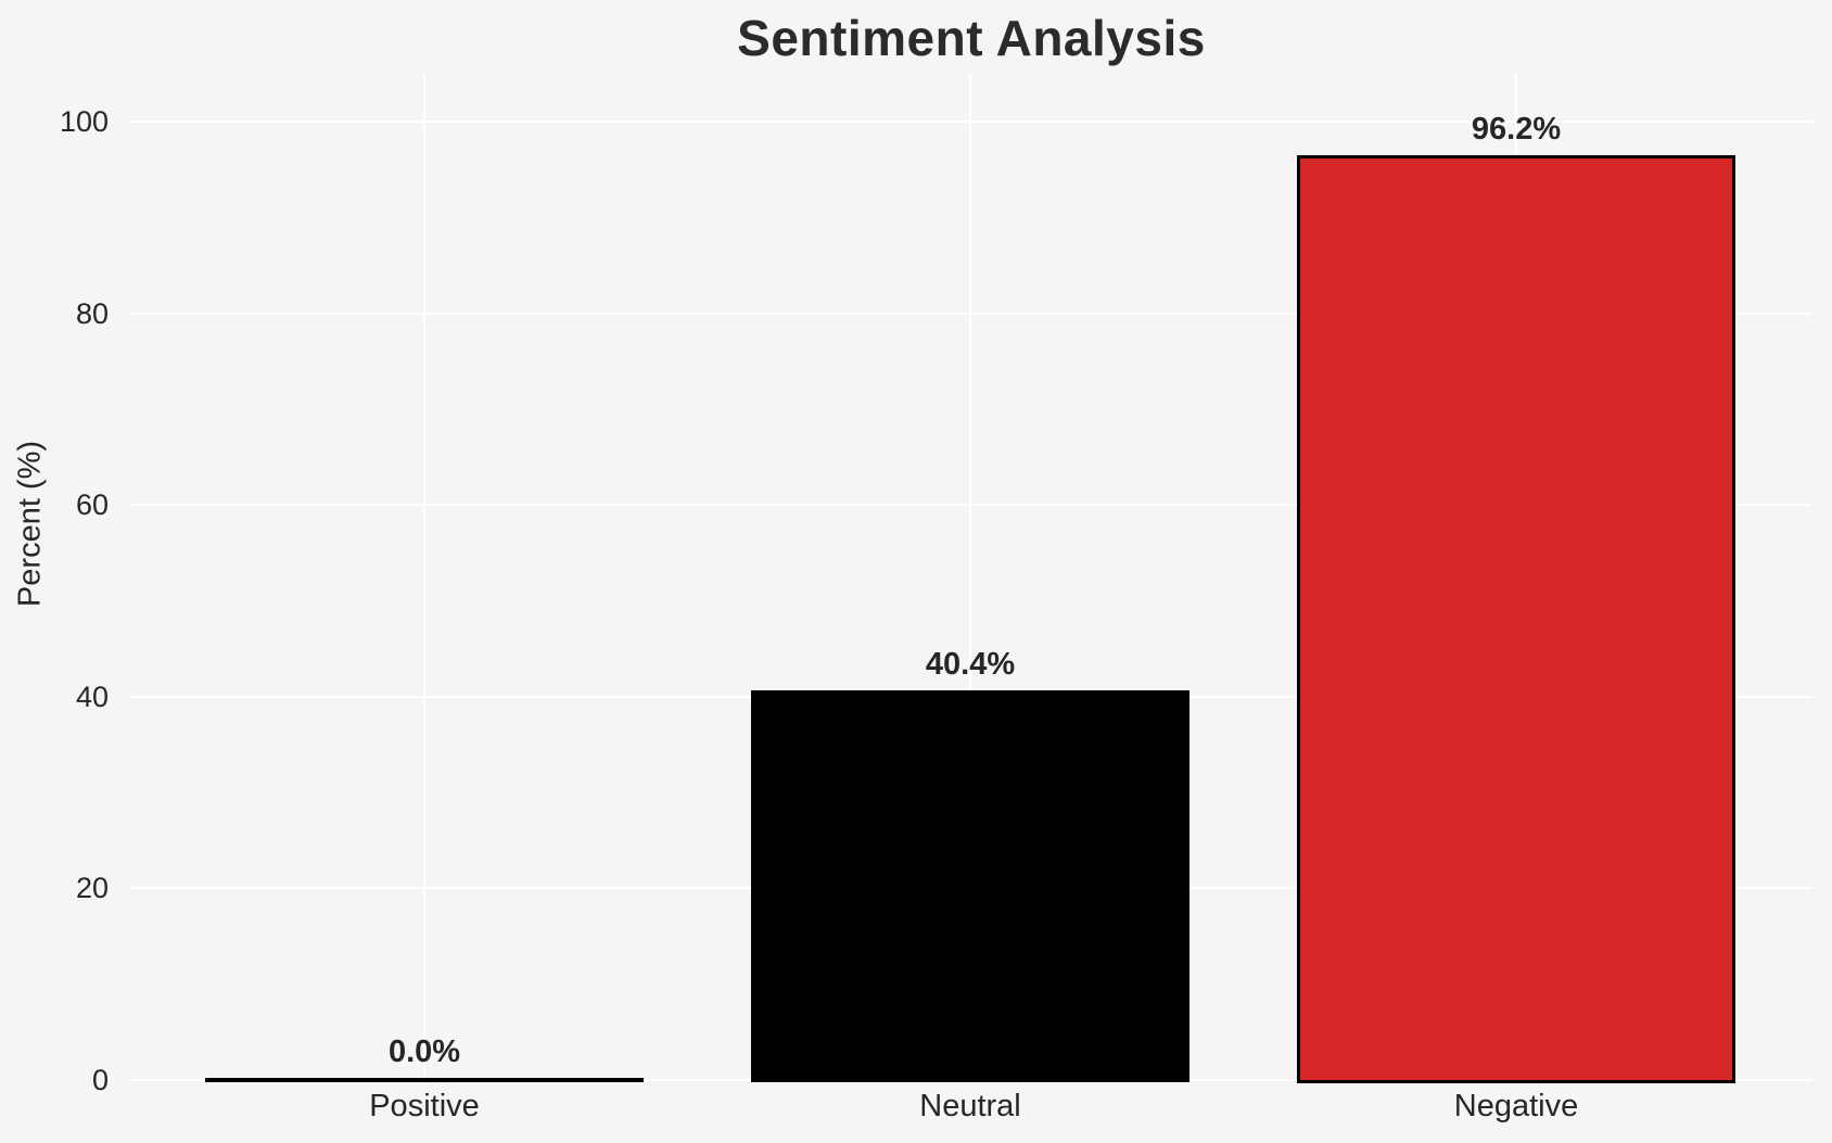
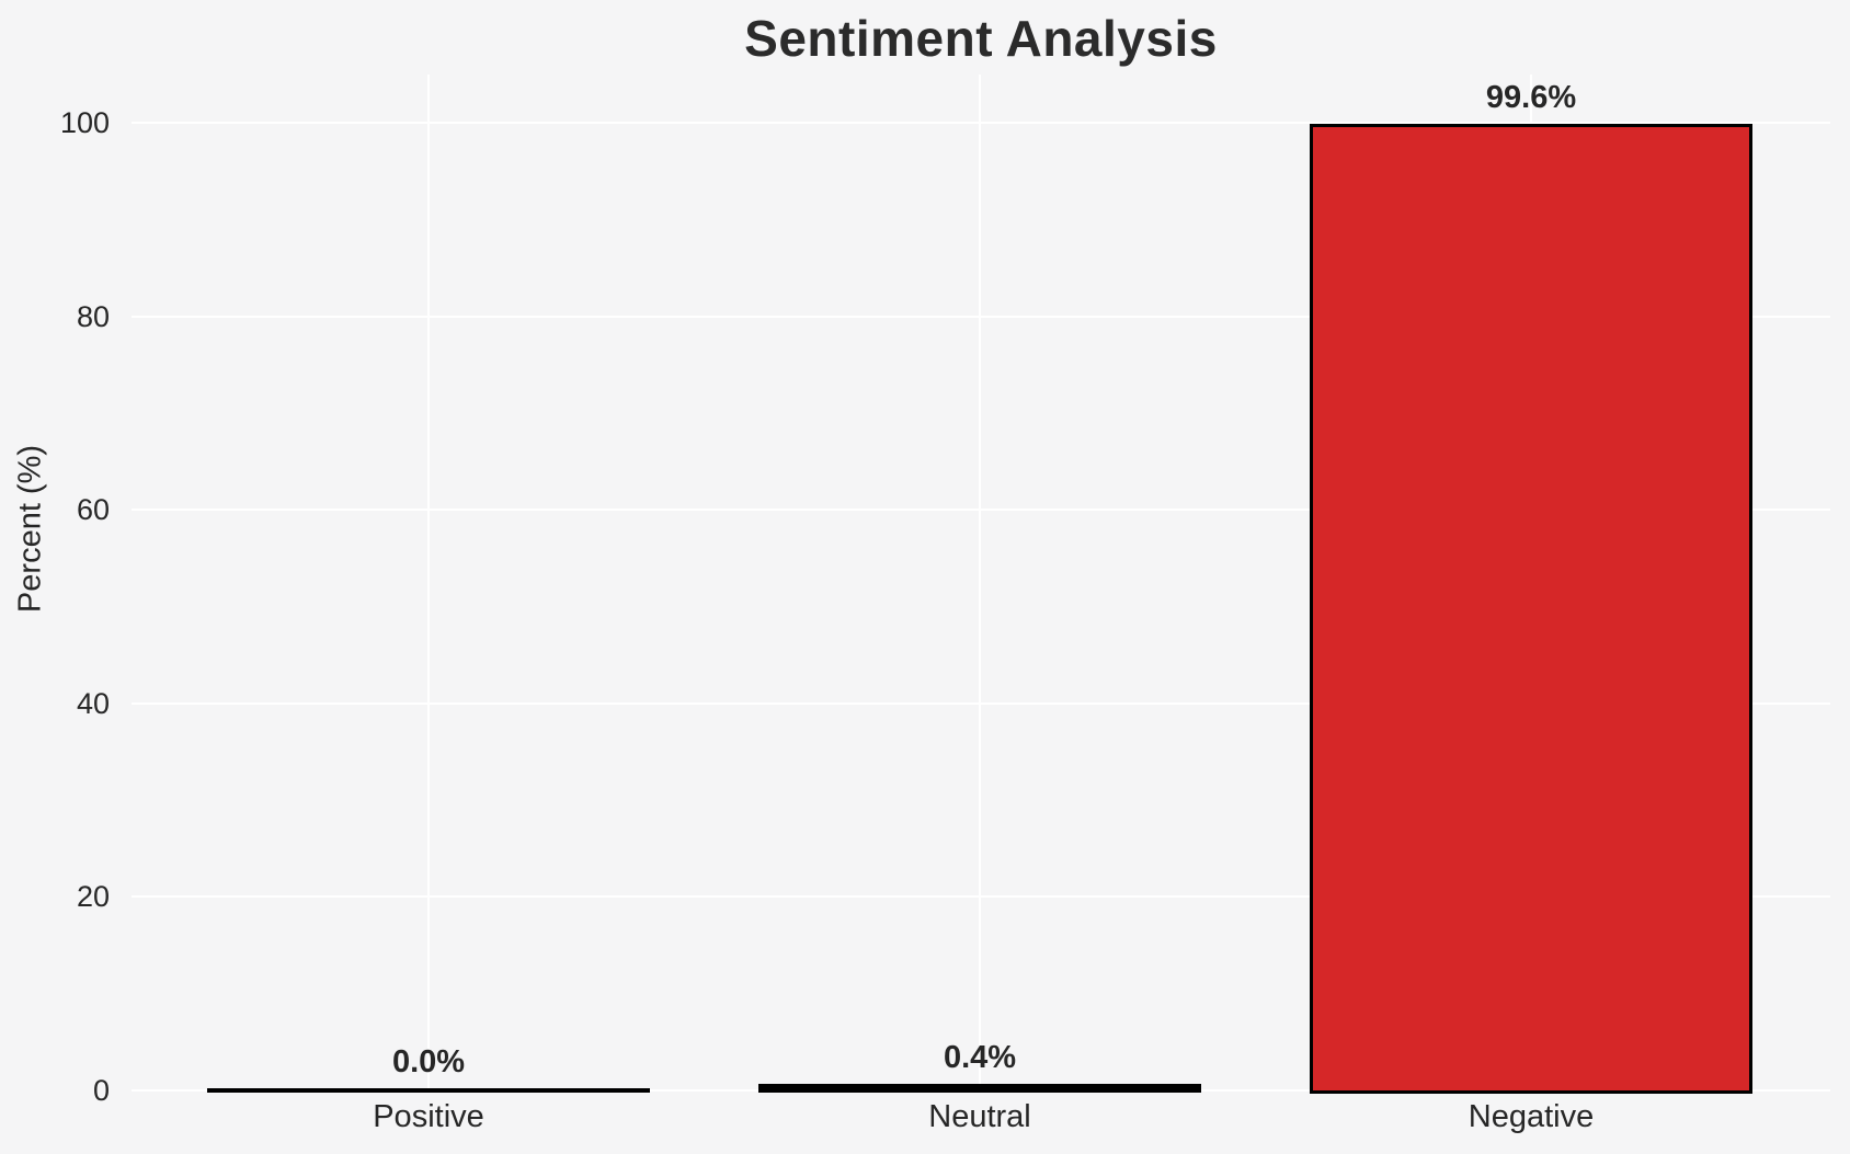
Neutral: 40.4% -> 0.4%
Negative: 96.2% -> 99.6%
